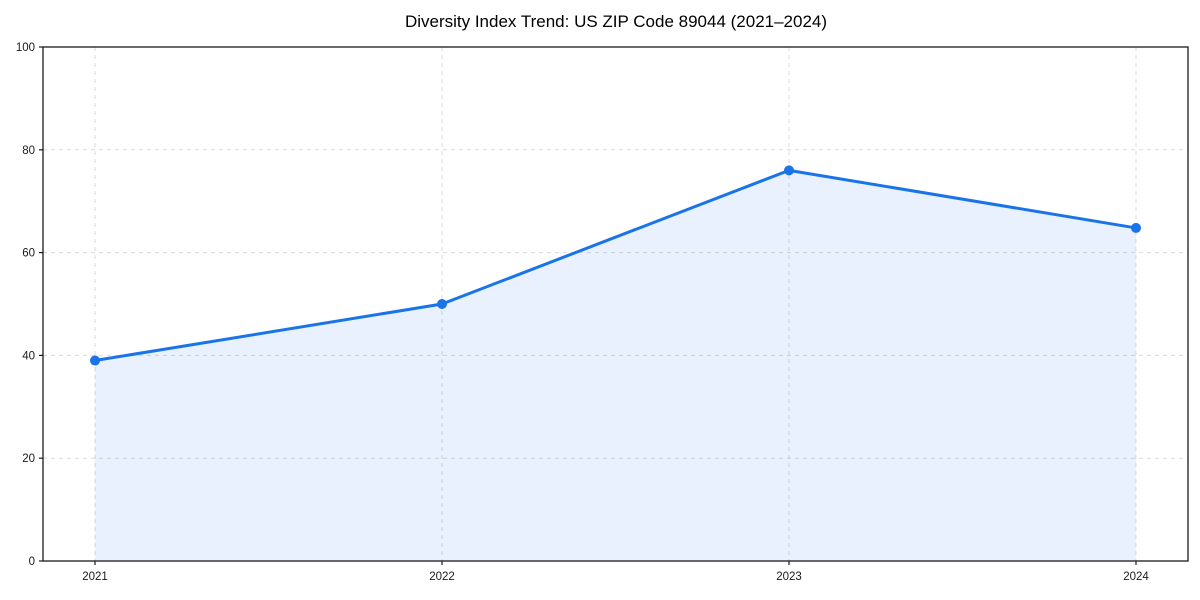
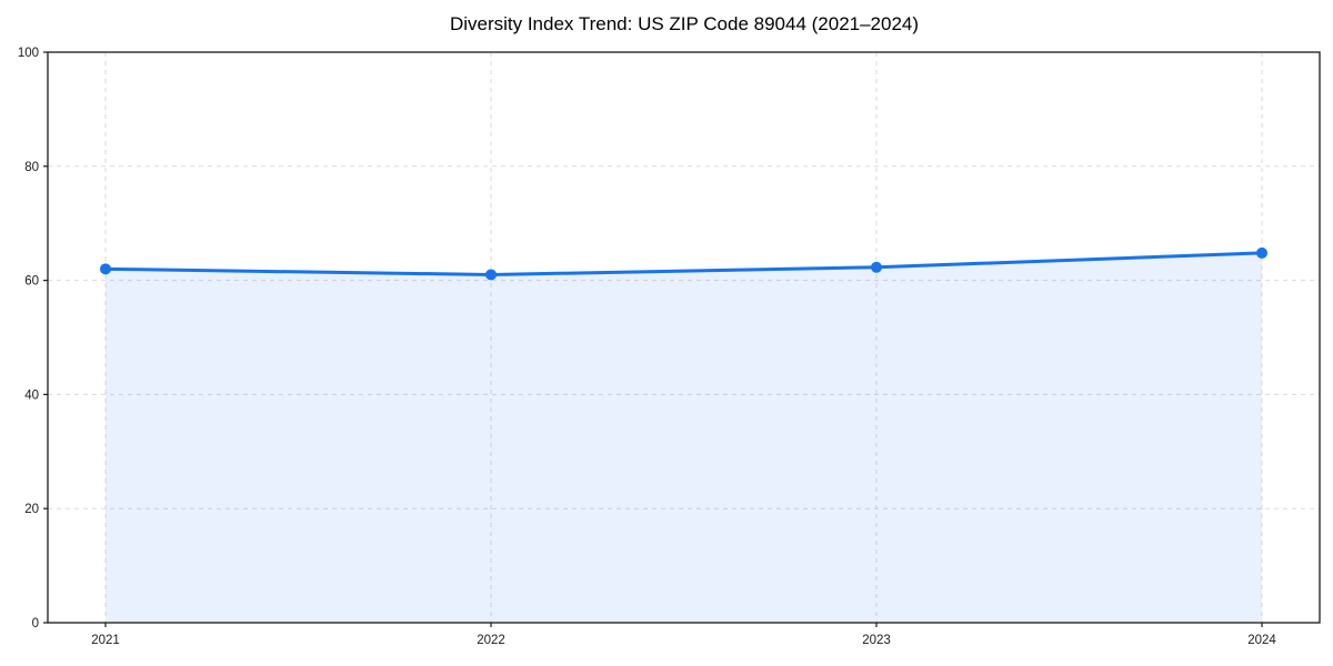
2021: 39 -> 62
2022: 50 -> 61
2023: 76 -> 62
